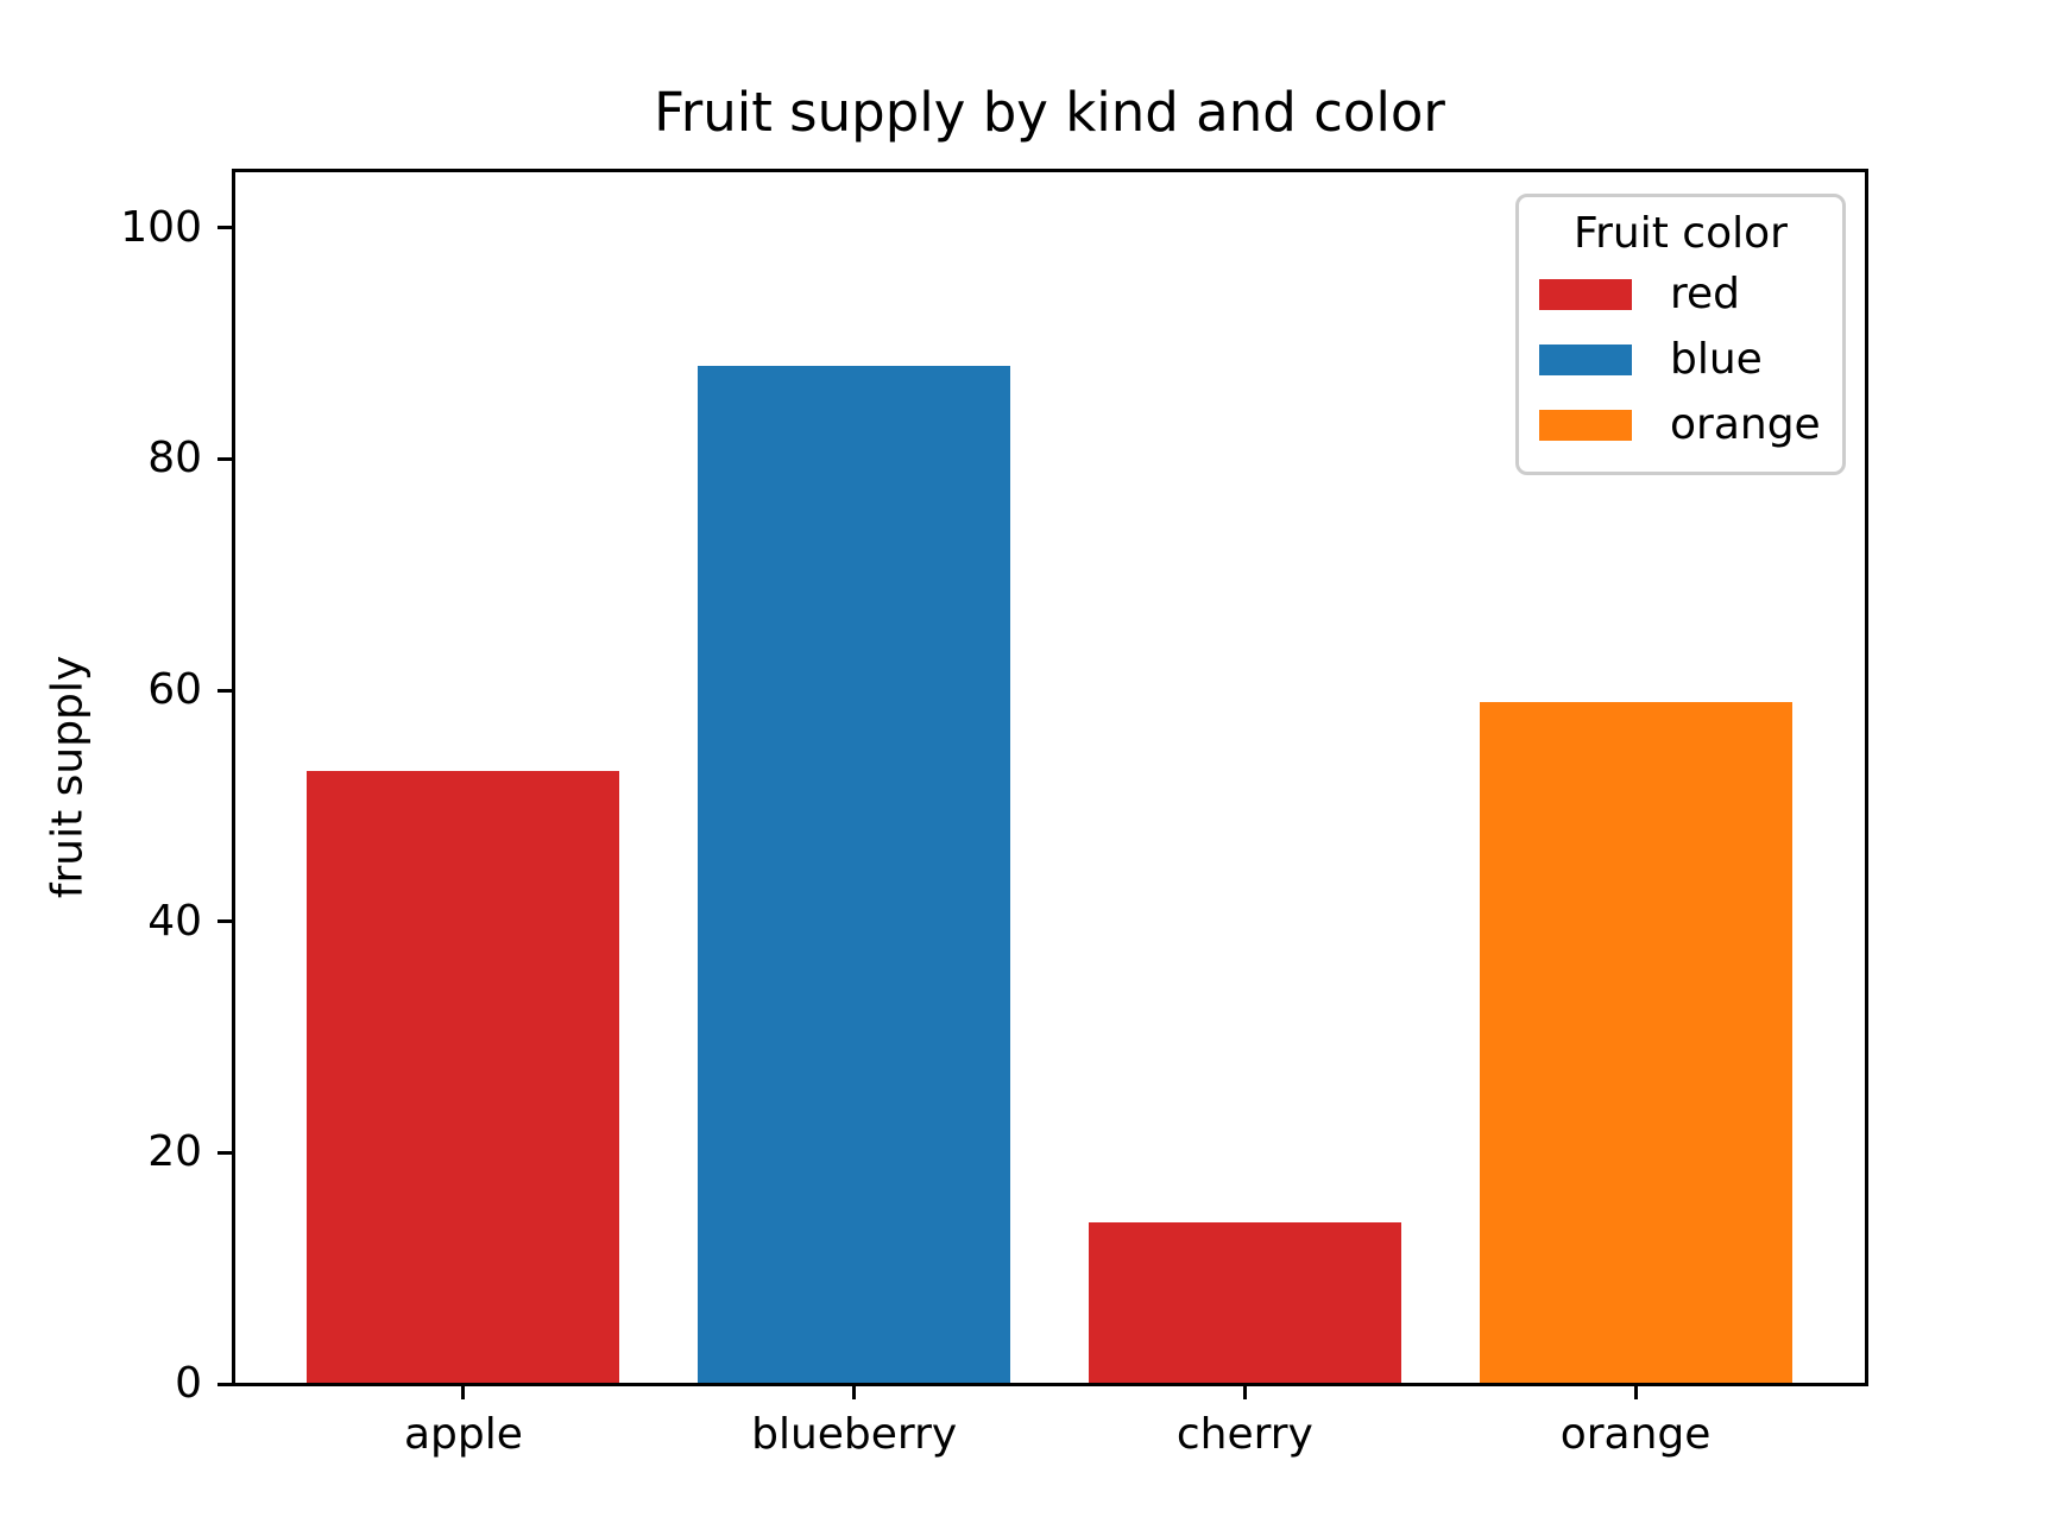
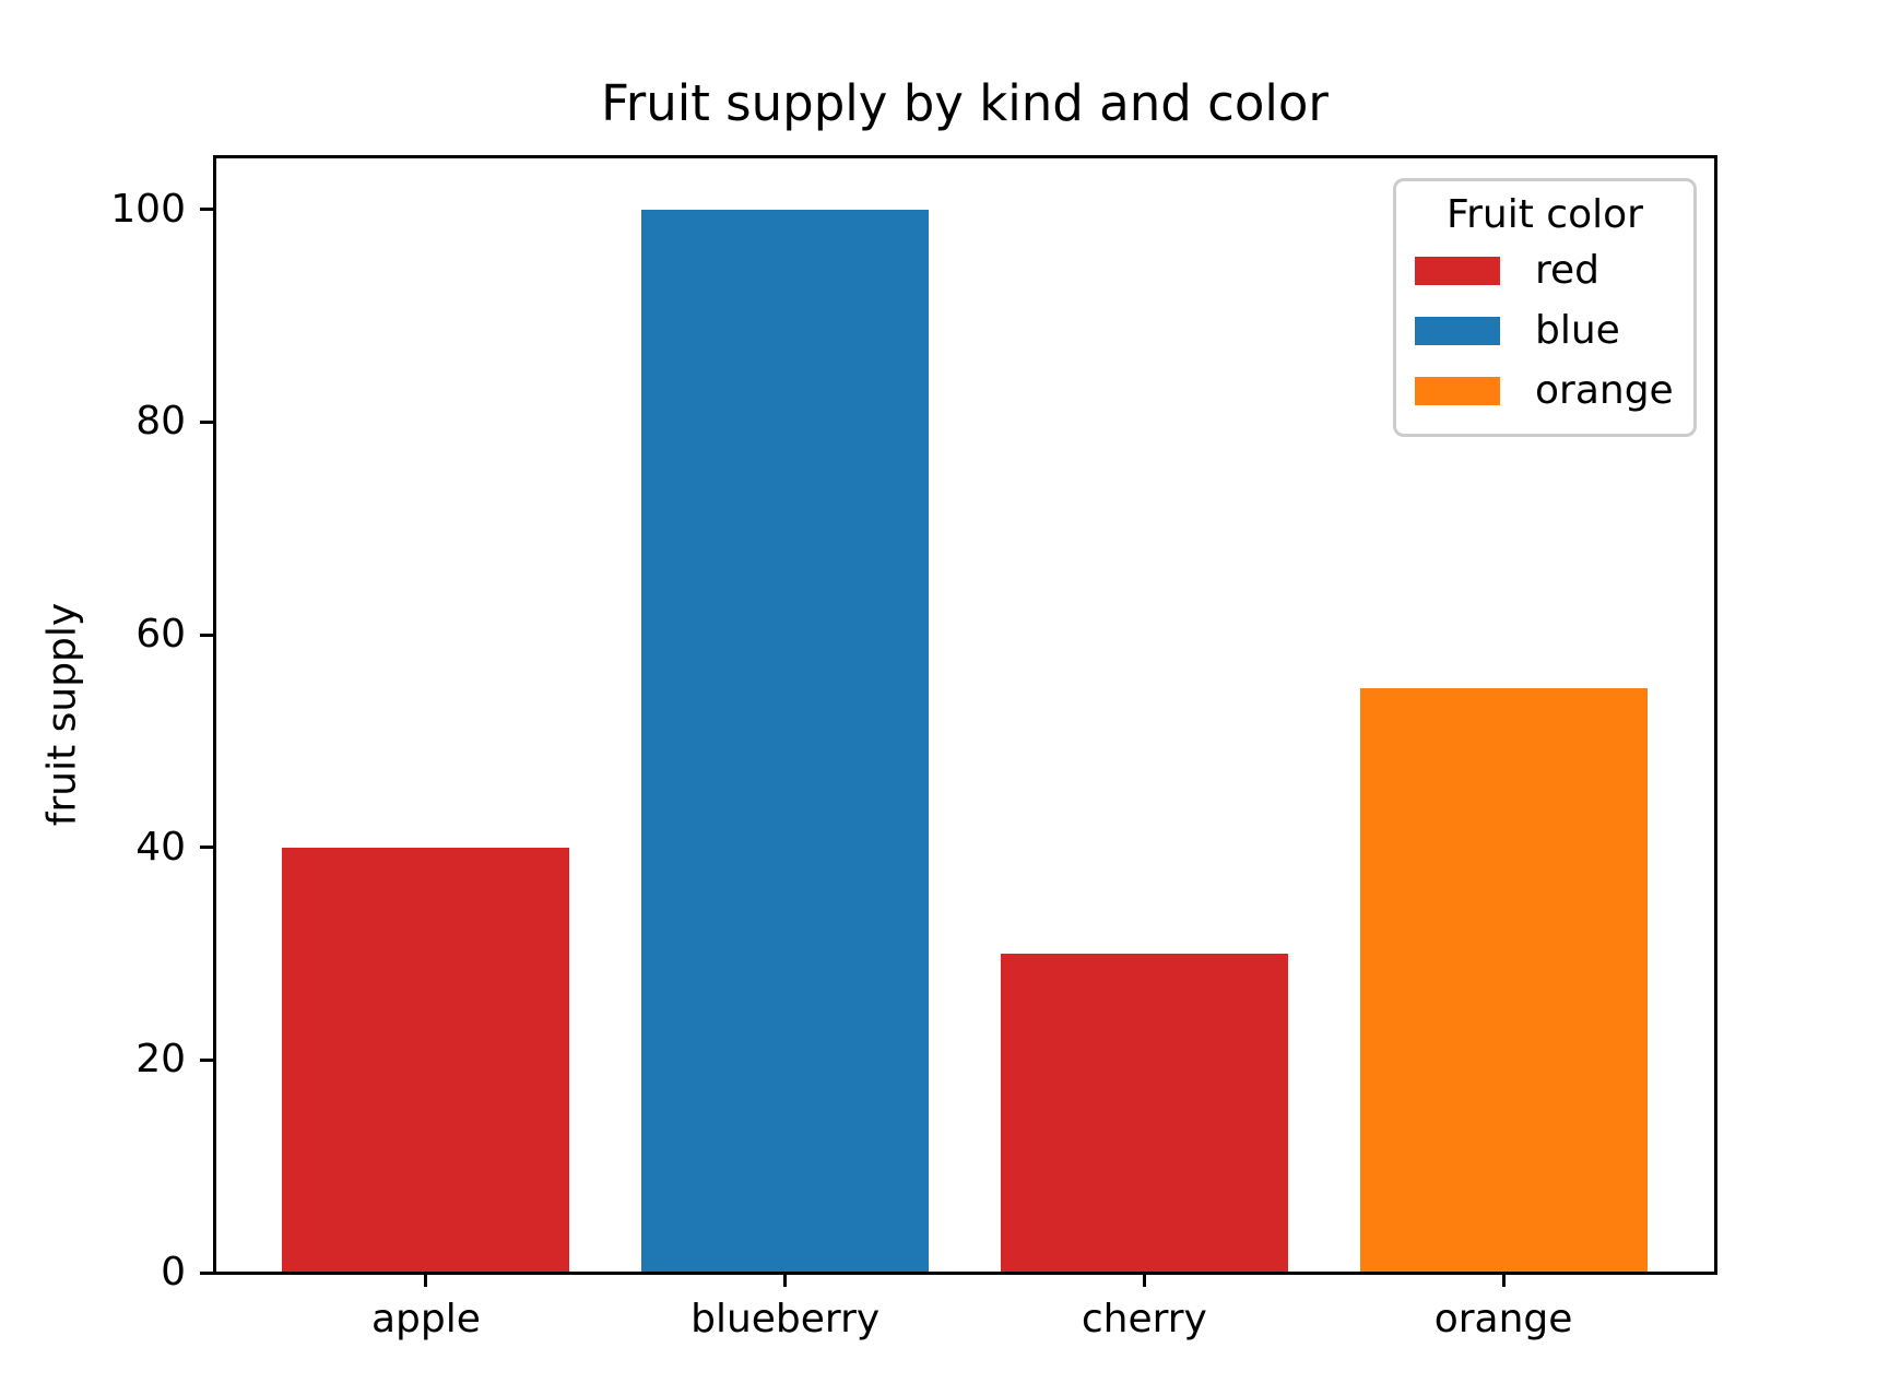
apple: 53 -> 40
blueberry: 88 -> 100
cherry: 14 -> 30
orange: 59 -> 55
